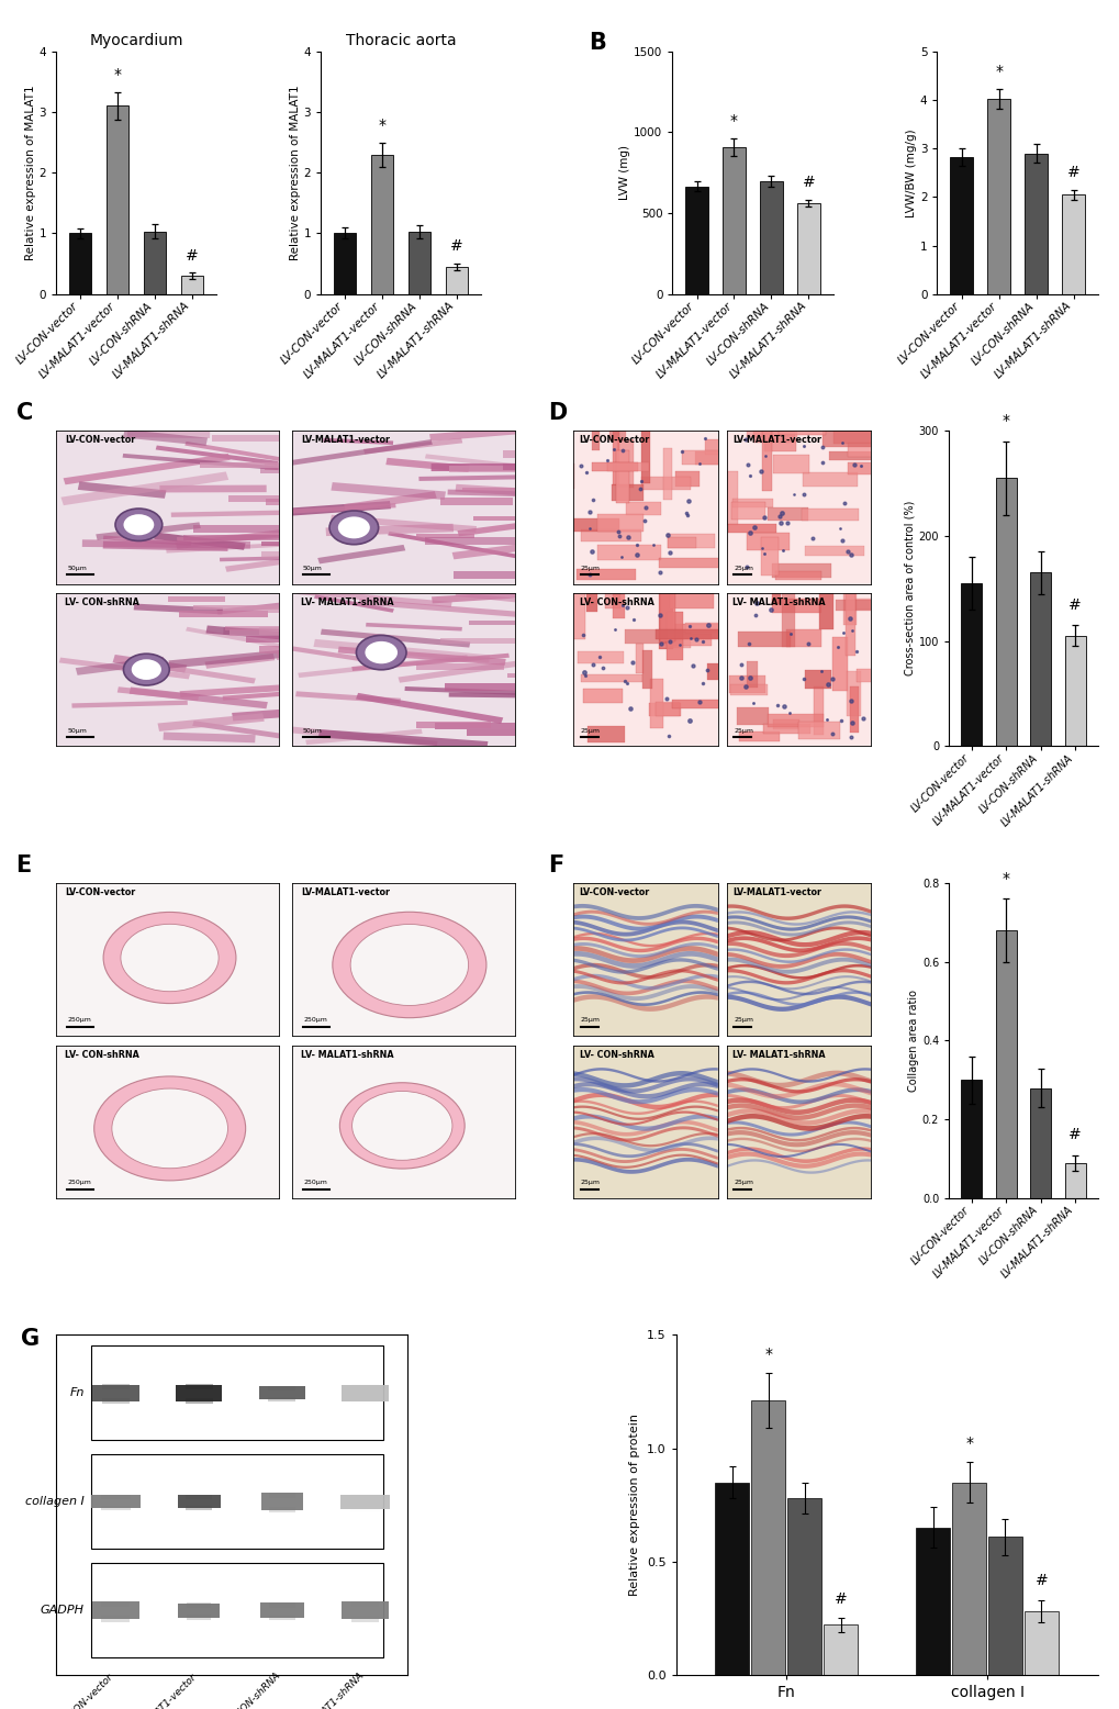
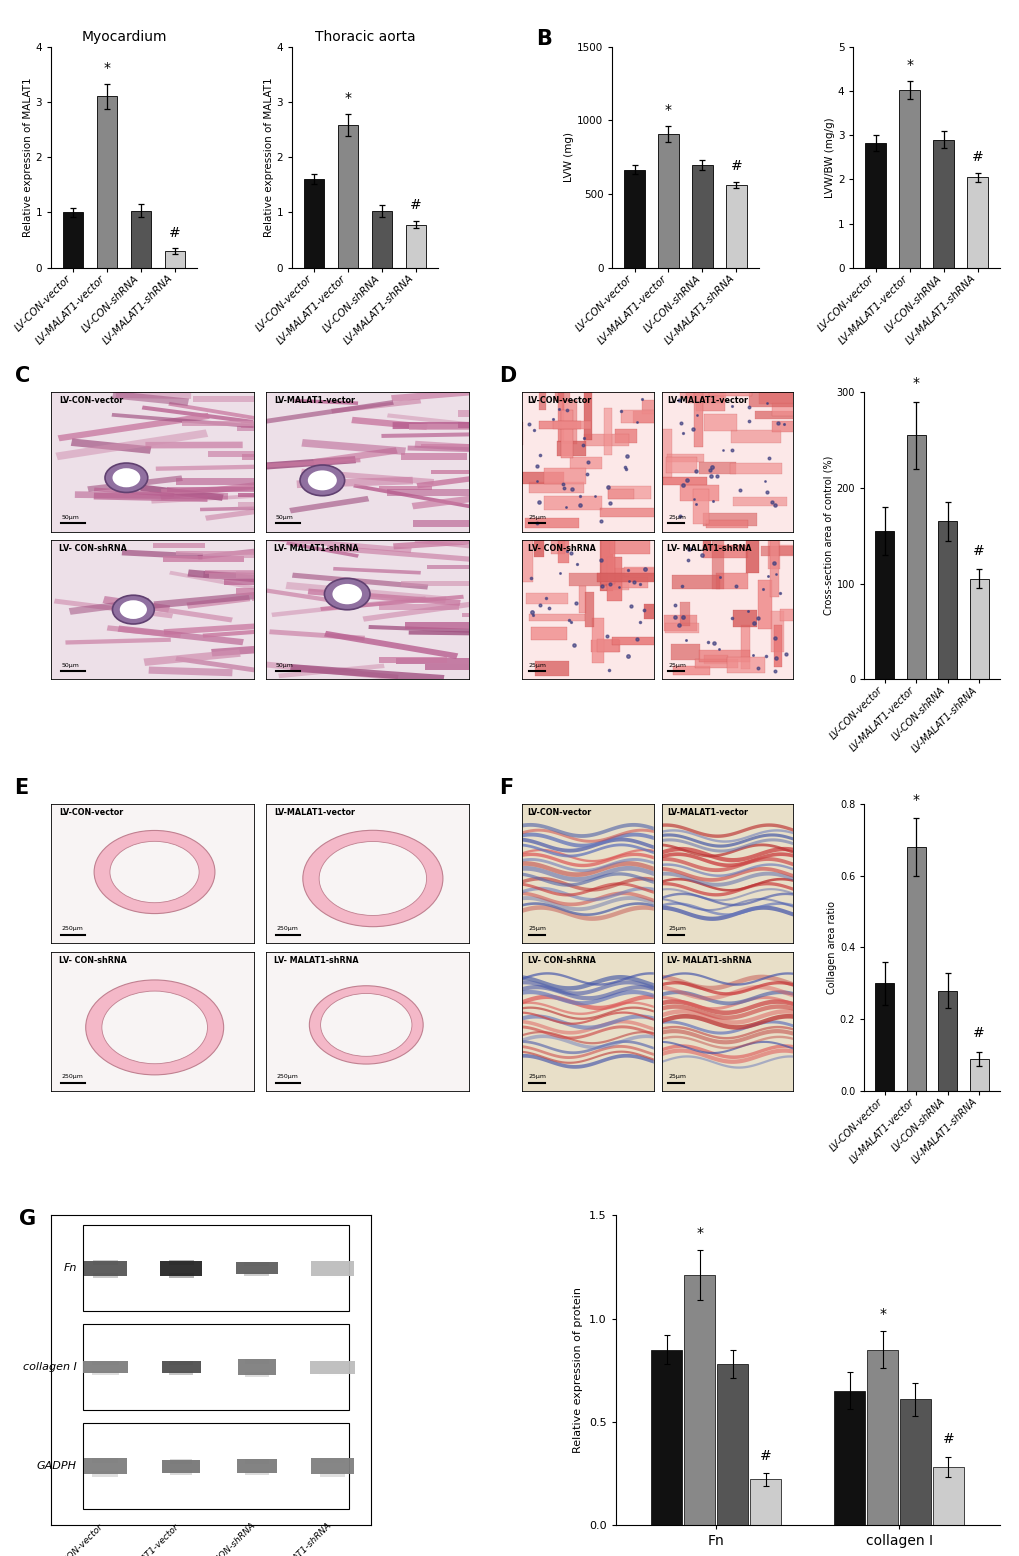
Thoracic aorta/LV-CON-vector: 1.00 -> 1.60
Thoracic aorta/LV-MALAT1-vector: 2.30 -> 2.58
Thoracic aorta/LV-MALAT1-shRNA: 0.45 -> 0.78
